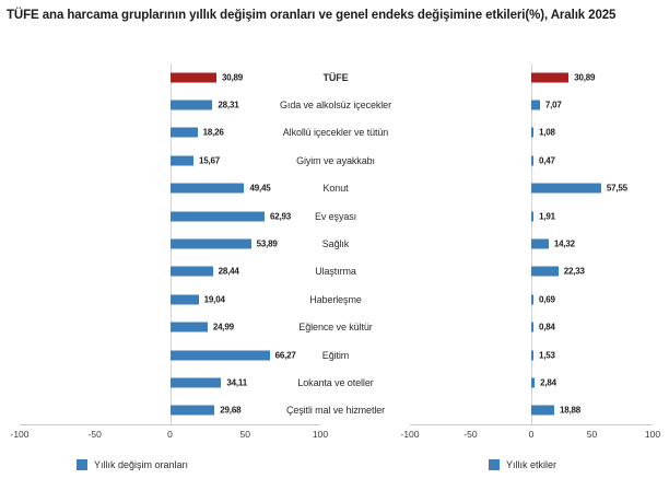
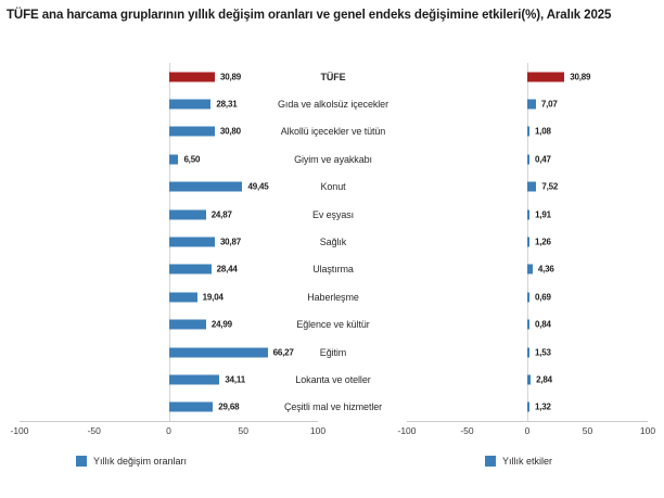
Yıllık değişim oranları/Alkollü içecekler ve tütün: 18,26 -> 30,80
Yıllık değişim oranları/Giyim ve ayakkabı: 15,67 -> 6,50
Yıllık etkiler/Konut: 57,55 -> 7,52
Yıllık değişim oranları/Ev eşyası: 62,93 -> 24,87
Yıllık değişim oranları/Sağlık: 53,89 -> 30,87
Yıllık etkiler/Sağlık: 14,32 -> 1,26
Yıllık etkiler/Ulaştırma: 22,33 -> 4,36
Yıllık etkiler/Çeşitli mal ve hizmetler: 18,88 -> 1,32
